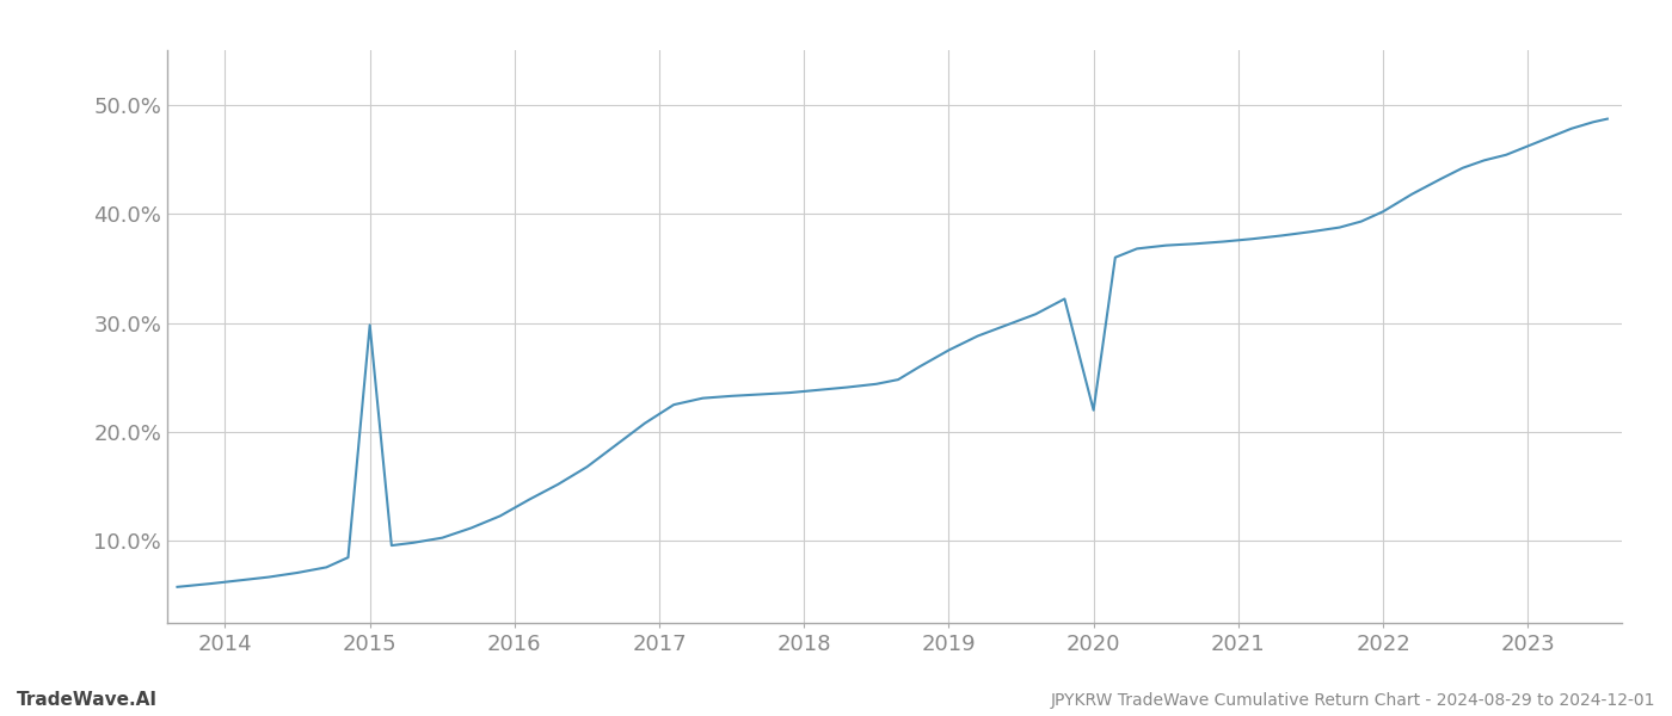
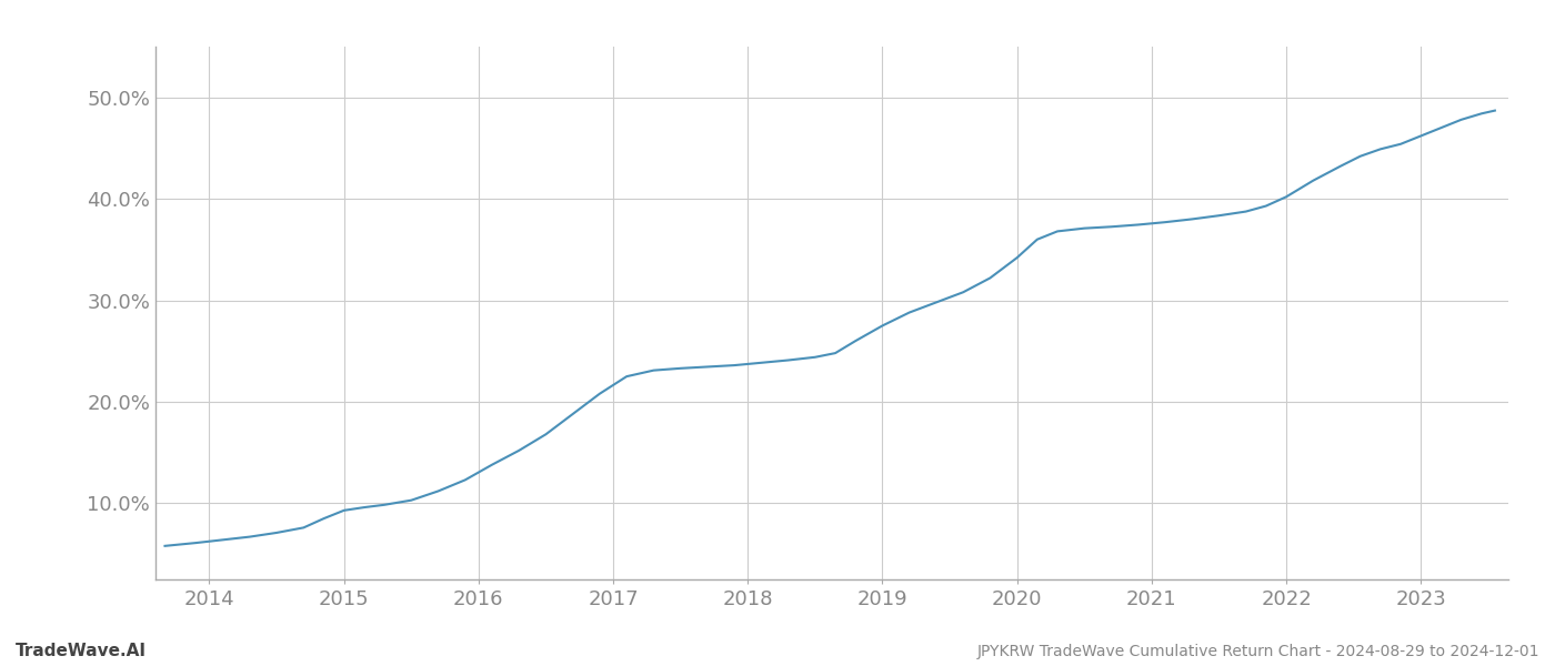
2015: 29.8% -> 9.3%
2020: 22.0% -> 34.2%
